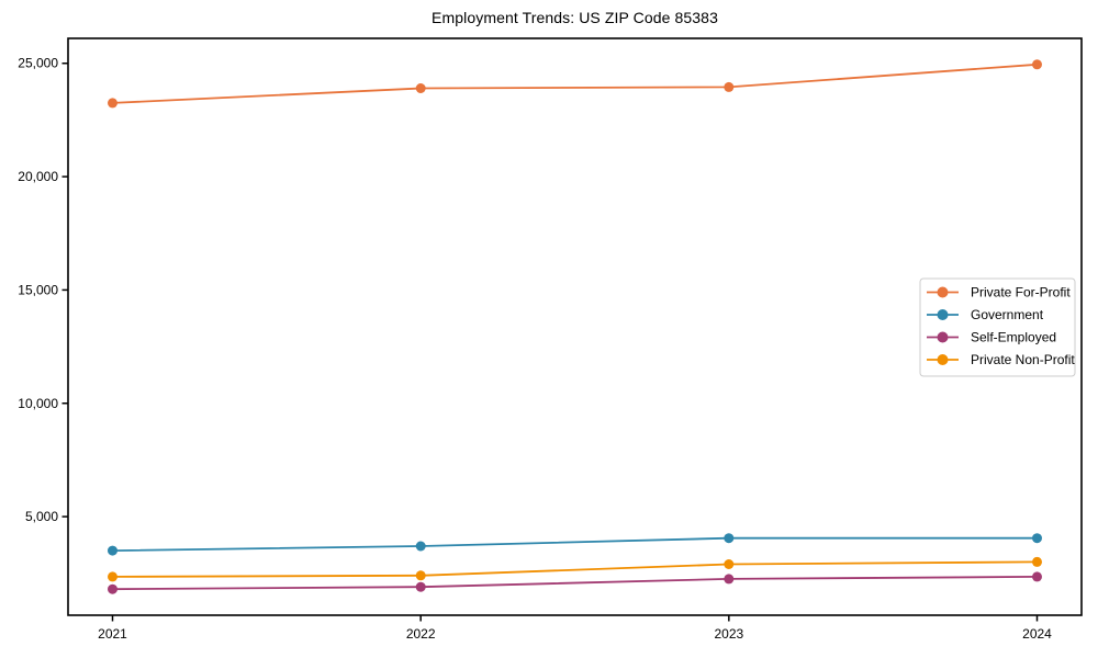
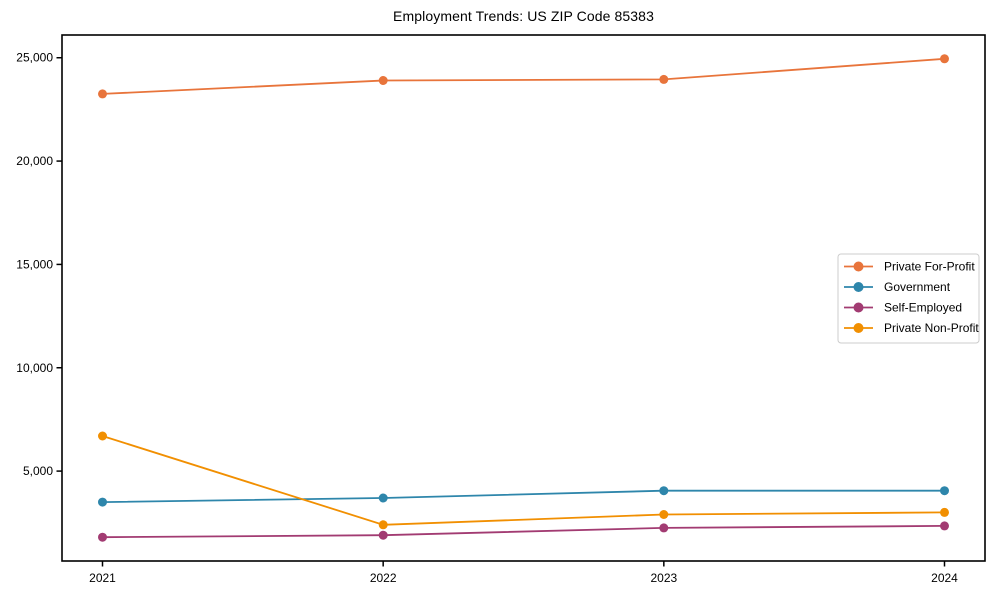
Private Non-Profit/2021: 2400 -> 6700
